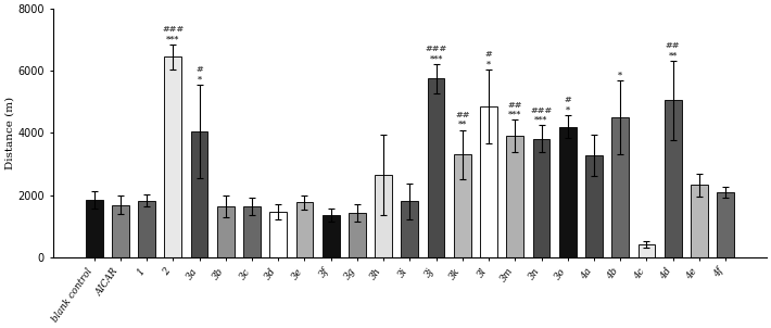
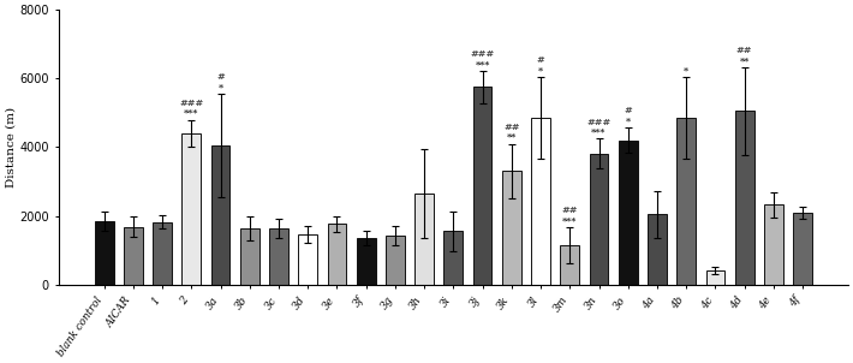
2: 6450 -> 4400
3i: 1800 -> 1550
3m: 3900 -> 1150
4a: 3280 -> 2050
4b: 4500 -> 4850
